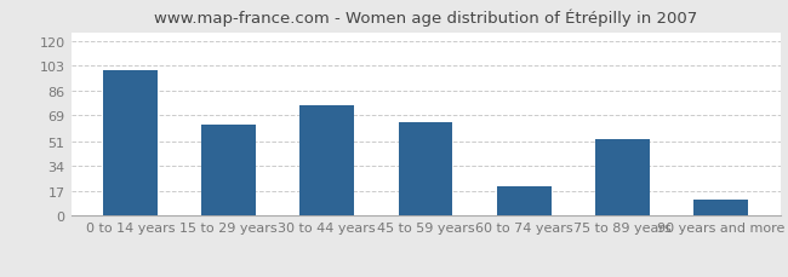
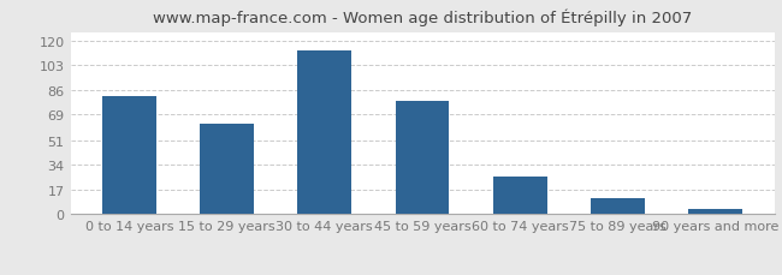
0 to 14 years: 100 -> 82
30 to 44 years: 76 -> 113
45 to 59 years: 64 -> 78
60 to 74 years: 20 -> 26
75 to 89 years: 53 -> 11
90 years and more: 11 -> 4
